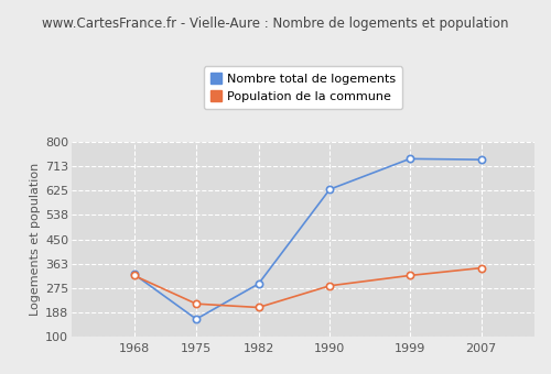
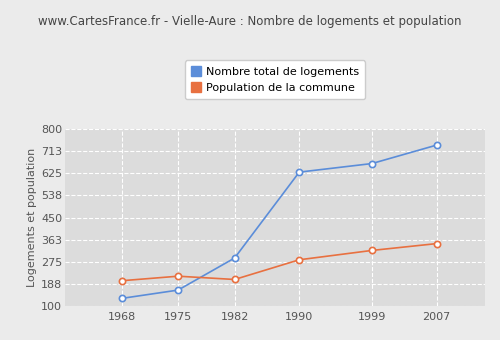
Nombre total de logements/1968: 325 -> 130
Population de la commune/1968: 320 -> 200
Nombre total de logements/1999: 740 -> 664
